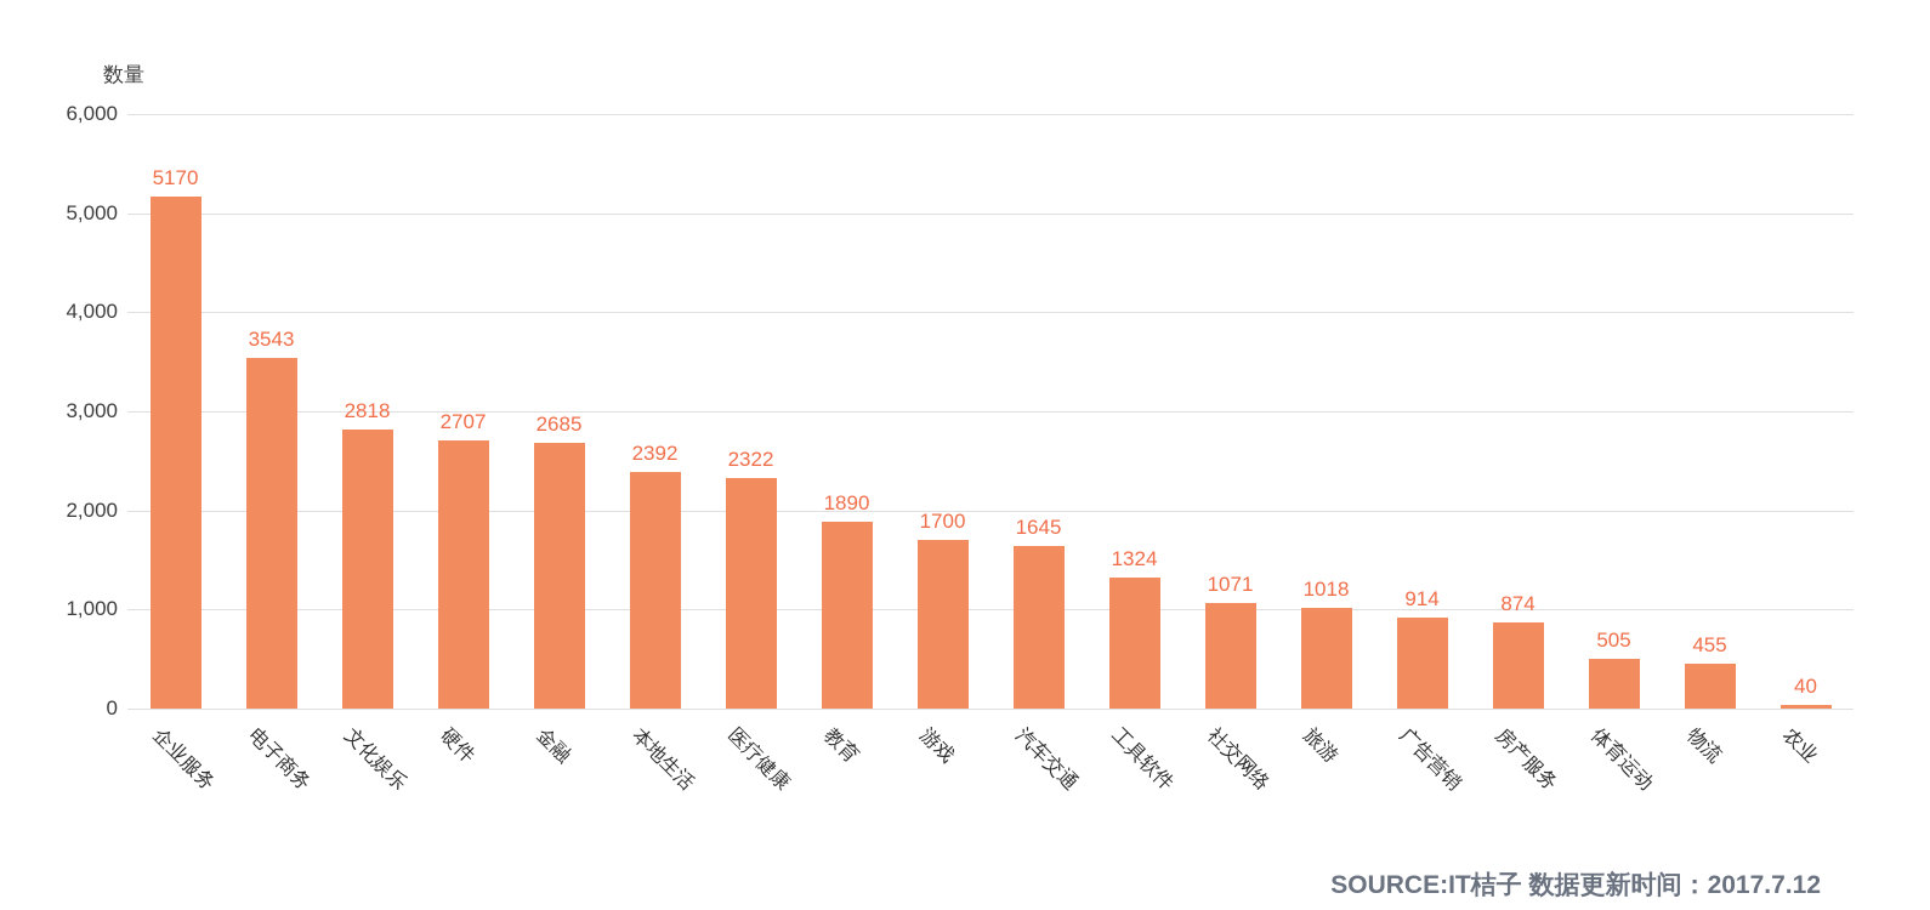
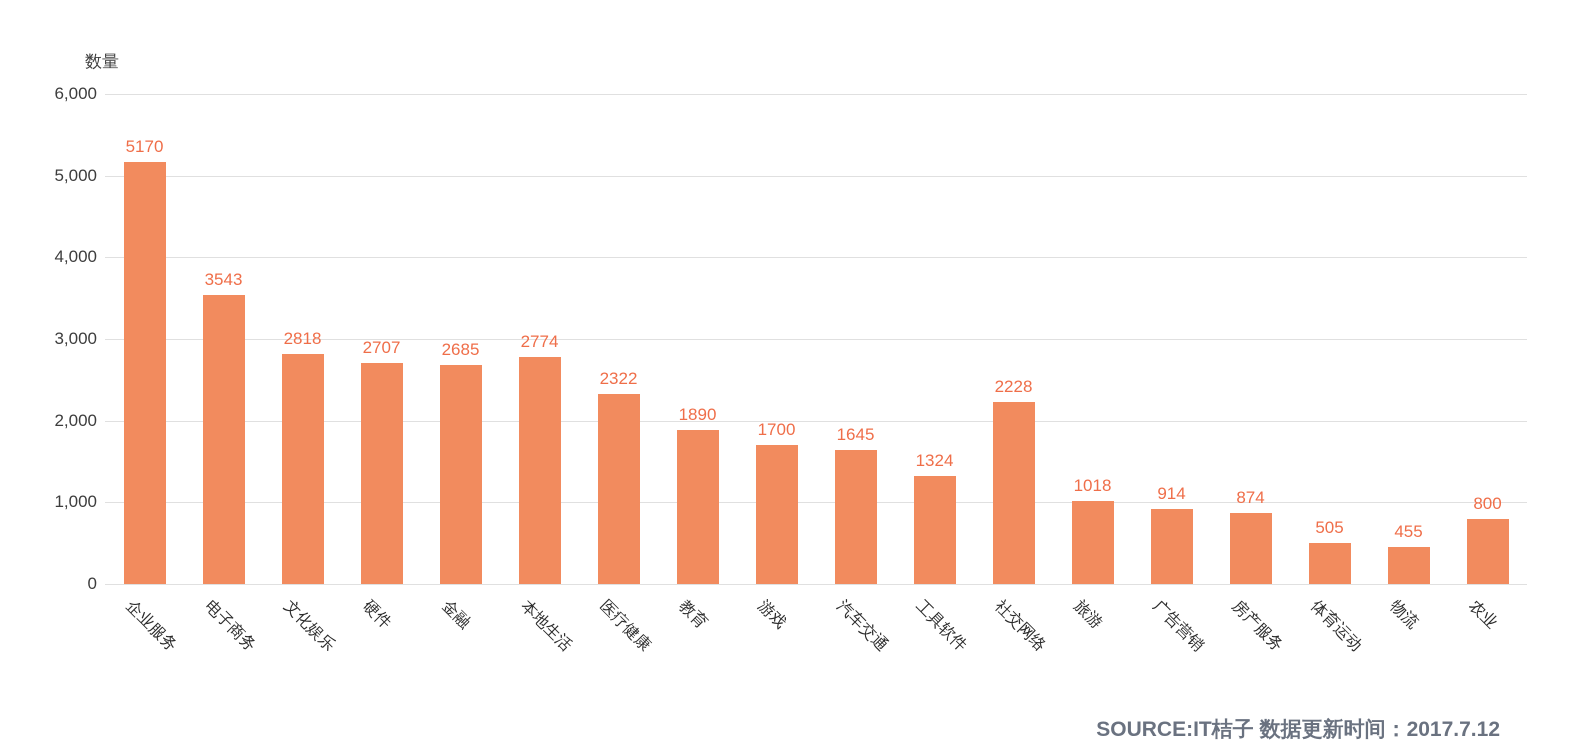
本地生活: 2392 -> 2774
社交网络: 1071 -> 2228
农业: 40 -> 800
